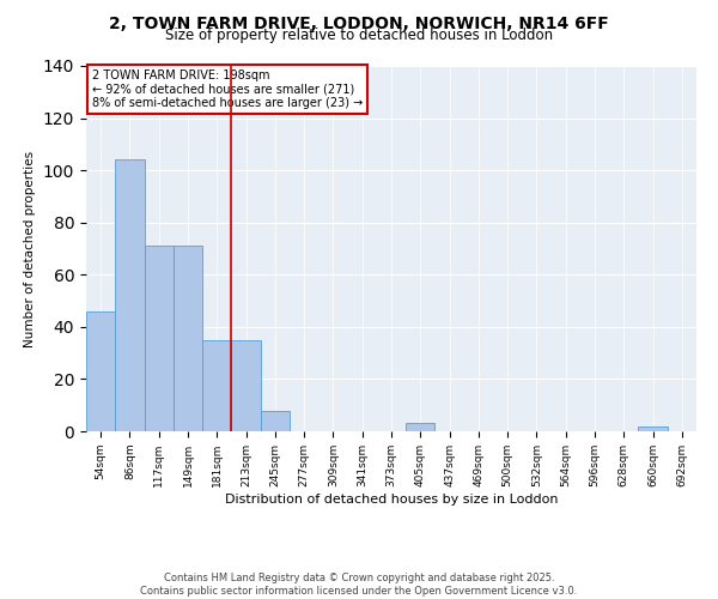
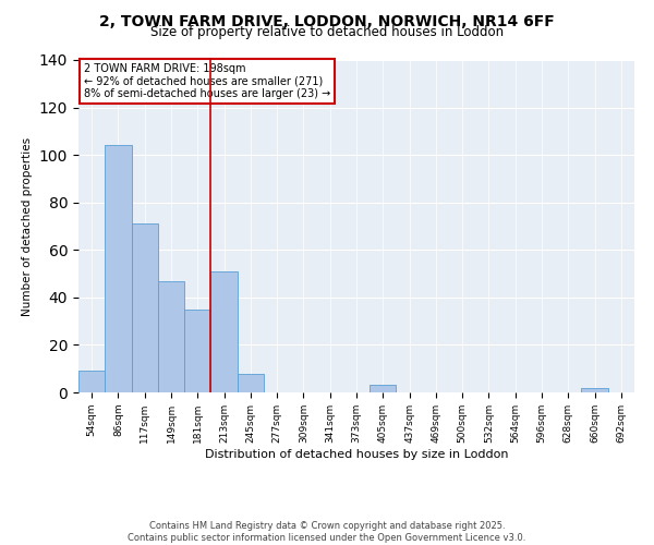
54sqm: 46 -> 9
149sqm: 71 -> 47
213sqm: 35 -> 51
